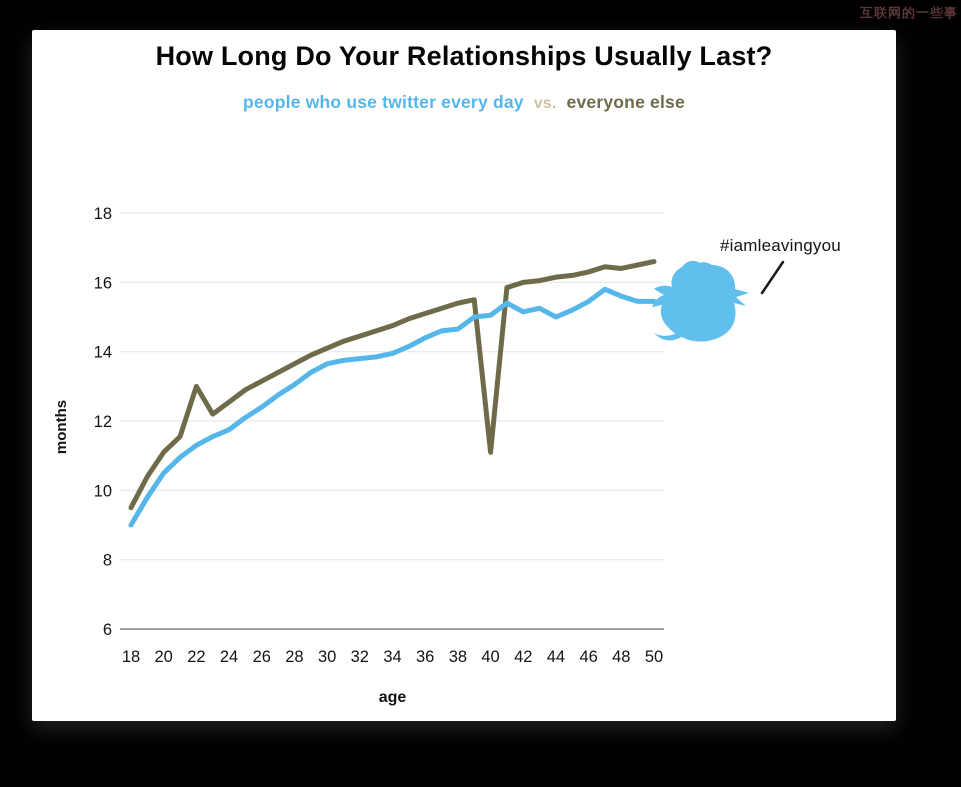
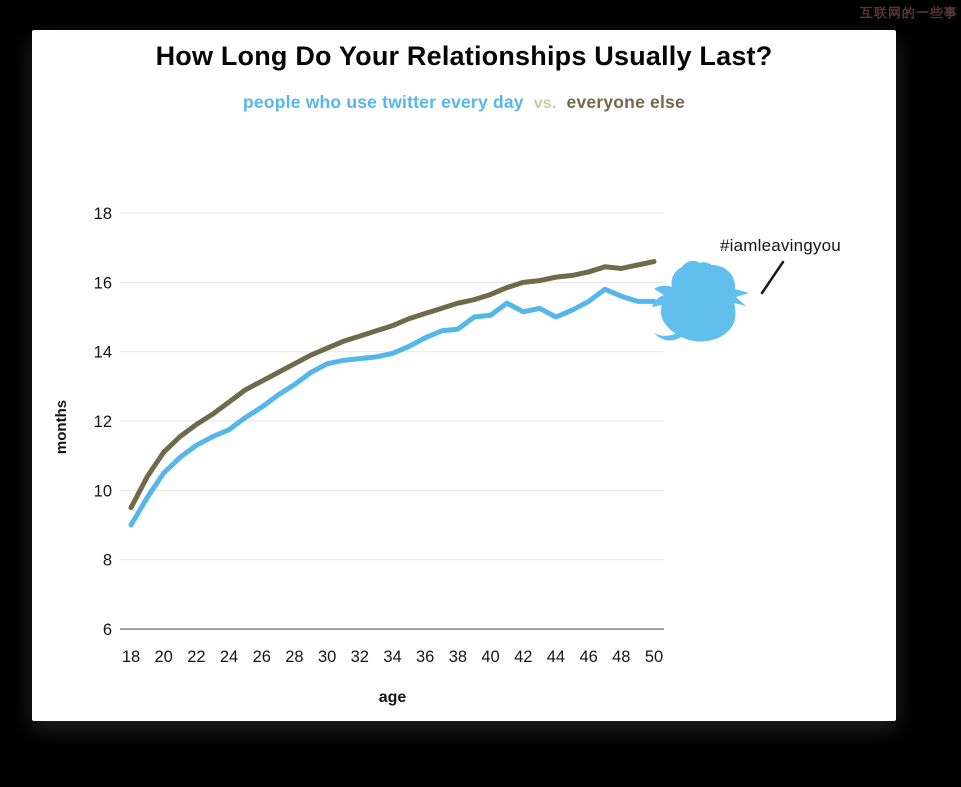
everyone else/22: 13.0 -> 11.9
everyone else/40: 11.1 -> 15.7
